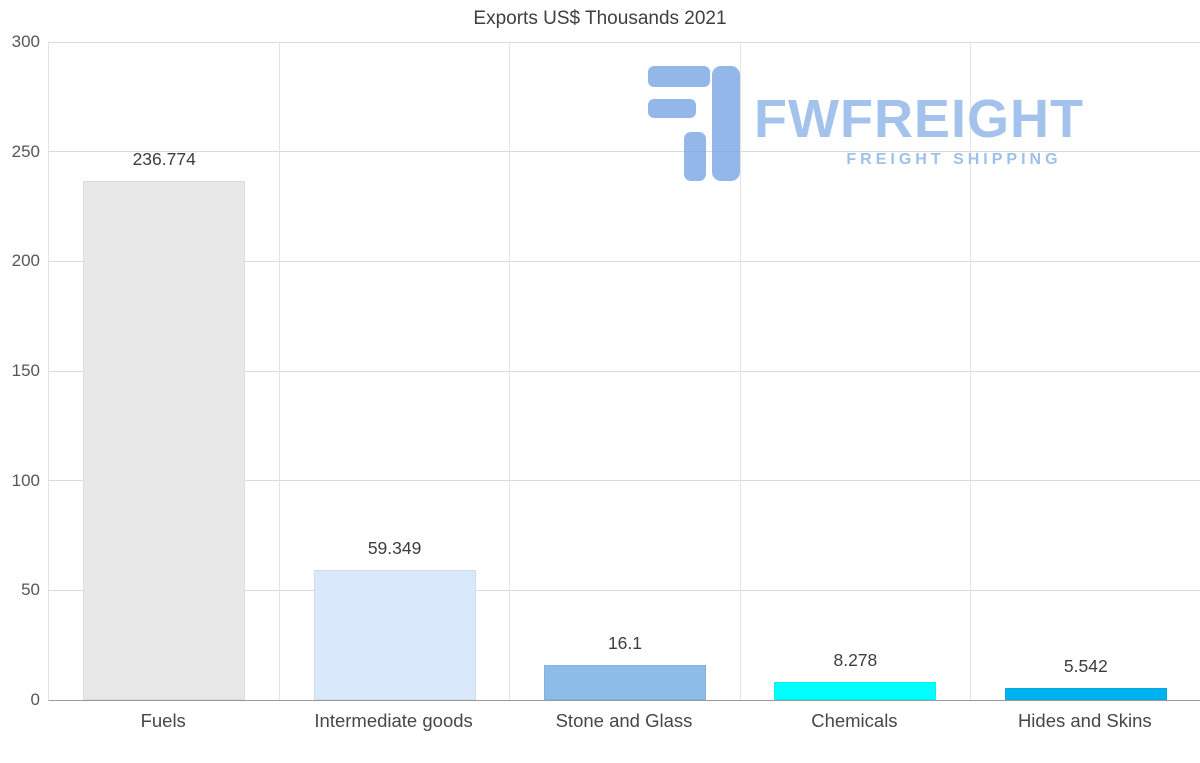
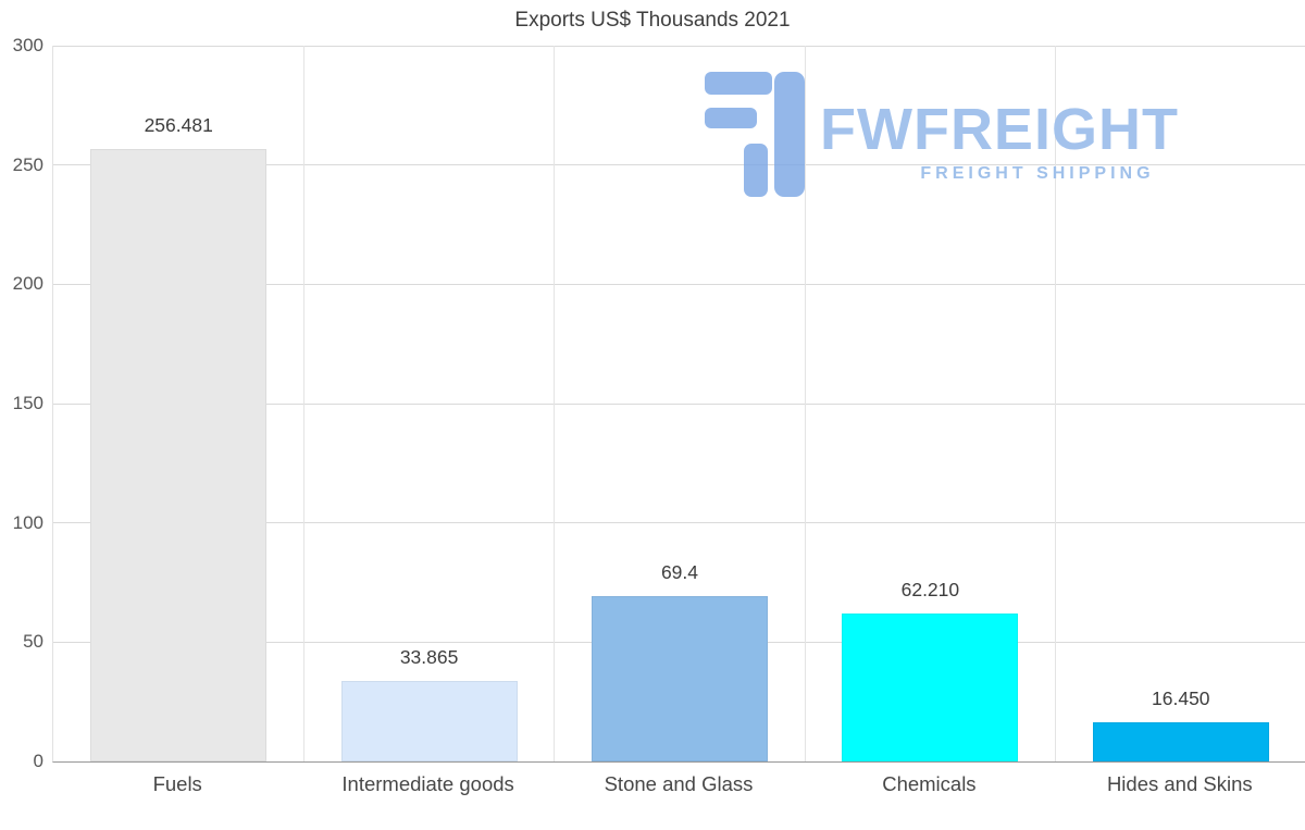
Fuels: 236.774 -> 256.481
Intermediate goods: 59.349 -> 33.865
Stone and Glass: 16.1 -> 69.4
Chemicals: 8.278 -> 62.210
Hides and Skins: 5.542 -> 16.450
